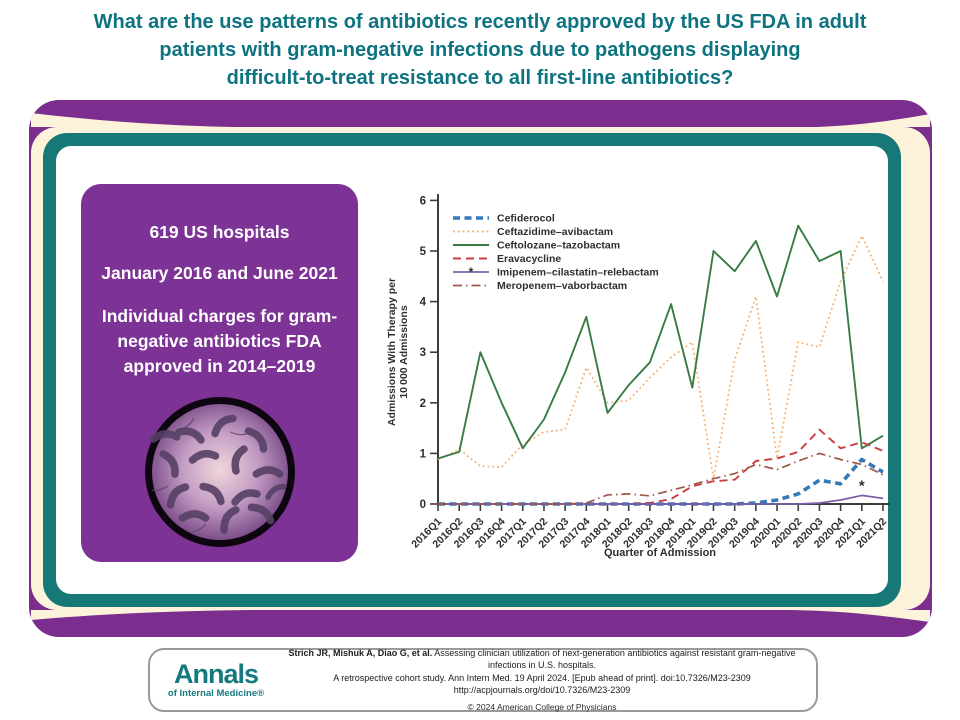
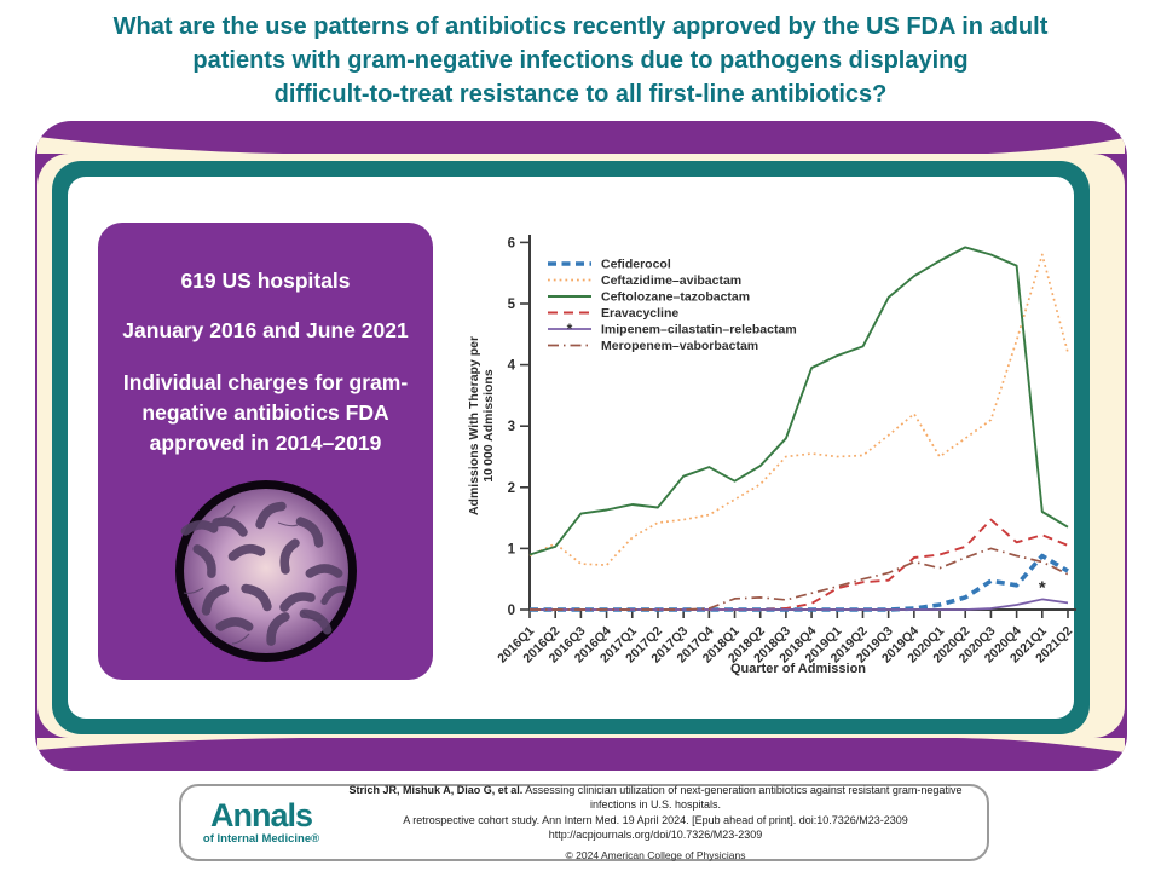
Ceftolozane–tazobactam/2016Q3: 3.0 -> 1.6
Ceftolozane–tazobactam/2016Q4: 2.0 -> 1.6
Ceftolozane–tazobactam/2017Q1: 1.1 -> 1.7
Ceftolozane–tazobactam/2017Q3: 2.6 -> 2.2
Ceftazidime–avibactam/2017Q4: 2.7 -> 1.6
Ceftolozane–tazobactam/2017Q4: 3.7 -> 2.3
Ceftazidime–avibactam/2018Q1: 2.0 -> 1.8
Ceftolozane–tazobactam/2018Q1: 1.8 -> 2.1
Ceftazidime–avibactam/2018Q4: 2.9 -> 2.5
Ceftazidime–avibactam/2019Q1: 3.2 -> 2.5
Ceftolozane–tazobactam/2019Q1: 2.3 -> 4.2
Ceftazidime–avibactam/2019Q2: 0.5 -> 2.5
Ceftolozane–tazobactam/2019Q2: 5.0 -> 4.3
Ceftolozane–tazobactam/2019Q3: 4.6 -> 5.1
Ceftazidime–avibactam/2019Q4: 4.1 -> 3.2
Ceftolozane–tazobactam/2019Q4: 5.2 -> 5.5
Ceftazidime–avibactam/2020Q1: 0.9 -> 2.5
Ceftolozane–tazobactam/2020Q1: 4.1 -> 5.7
Ceftazidime–avibactam/2020Q2: 3.2 -> 2.8
Ceftolozane–tazobactam/2020Q2: 5.5 -> 5.9
Ceftolozane–tazobactam/2020Q3: 4.8 -> 5.8
Ceftolozane–tazobactam/2020Q4: 5.0 -> 5.6
Ceftazidime–avibactam/2021Q1: 5.3 -> 5.8
Ceftolozane–tazobactam/2021Q1: 1.1 -> 1.6
Ceftazidime–avibactam/2021Q2: 4.4 -> 4.2
